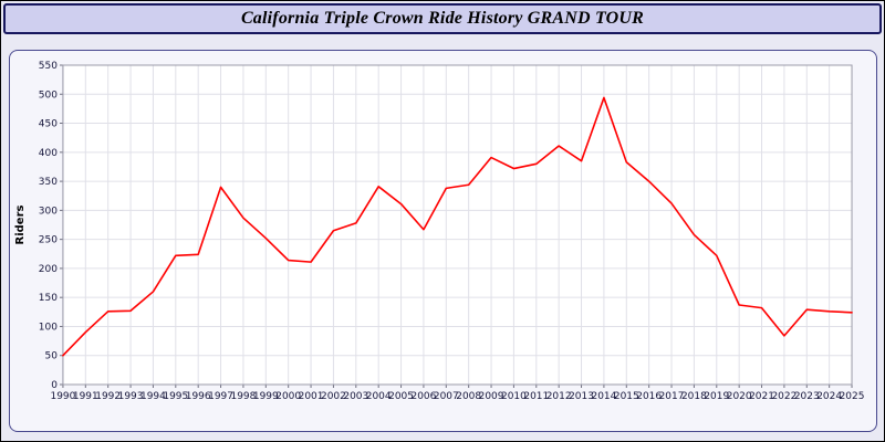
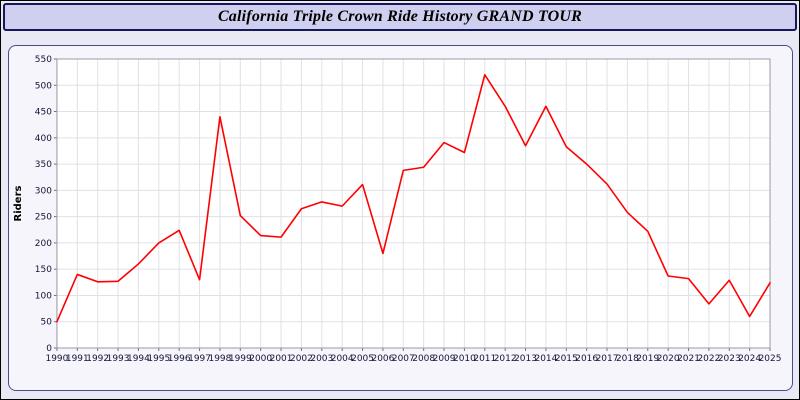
1991: 90 -> 140
1995: 220 -> 200
1997: 340 -> 130
1998: 290 -> 440
2004: 340 -> 270
2006: 270 -> 180
2011: 380 -> 520
2012: 410 -> 460
2014: 490 -> 460
2024: 130 -> 60
